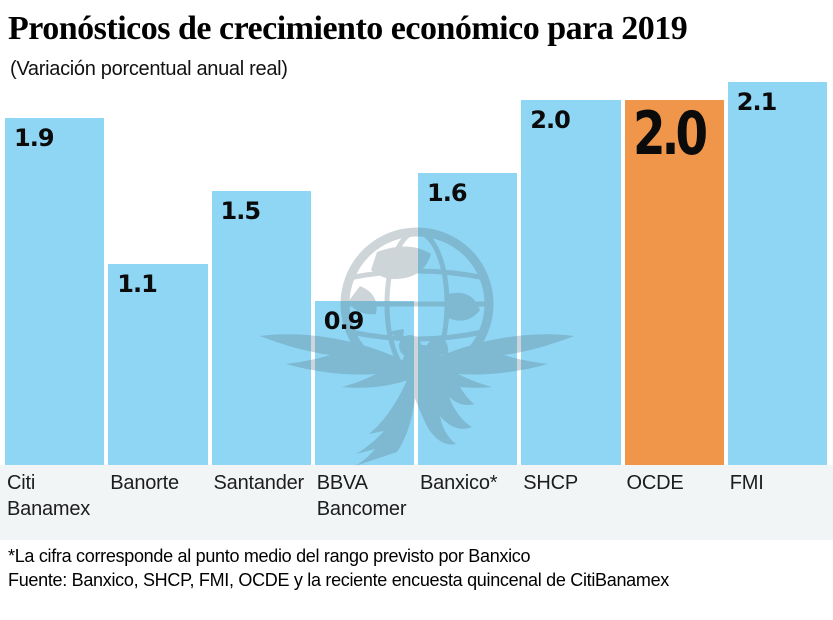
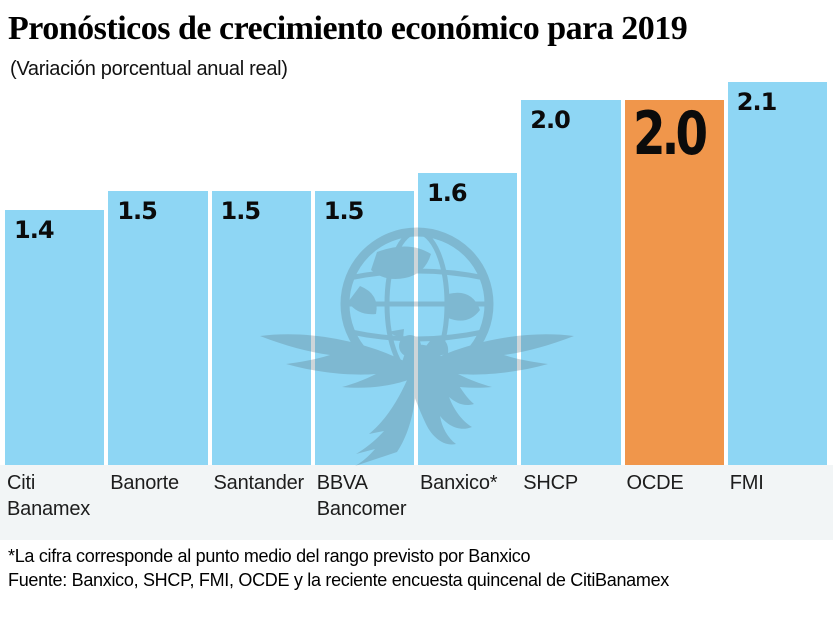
Citi Banamex: 1.9 -> 1.4
Banorte: 1.1 -> 1.5
BBVA Bancomer: 0.9 -> 1.5
